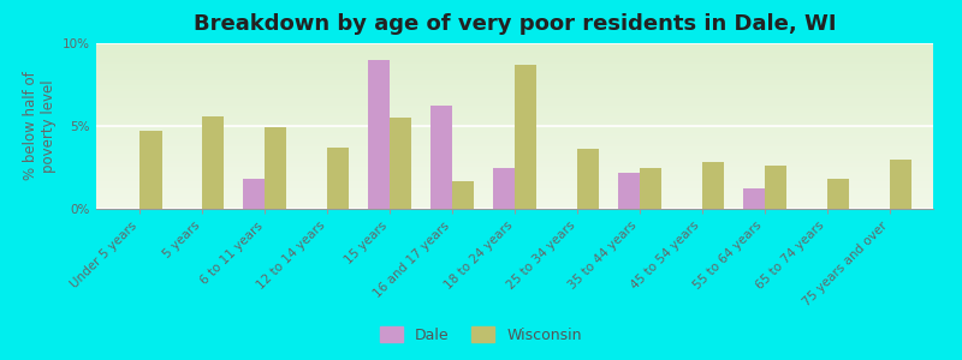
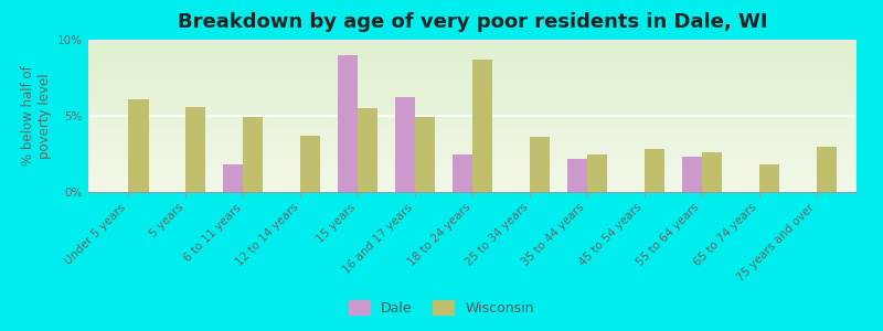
Wisconsin/Under 5 years: 4.7% -> 6.1%
Wisconsin/16 and 17 years: 1.7% -> 4.9%
Dale/55 to 64 years: 1.2% -> 2.3%
